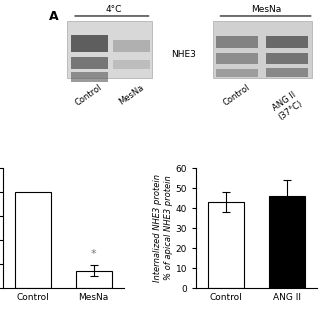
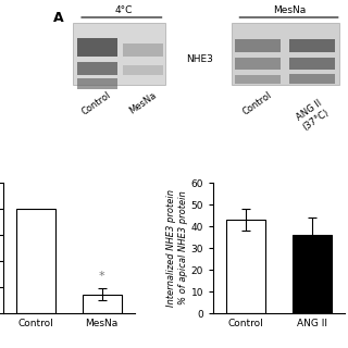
ANG II: 46 -> 36
